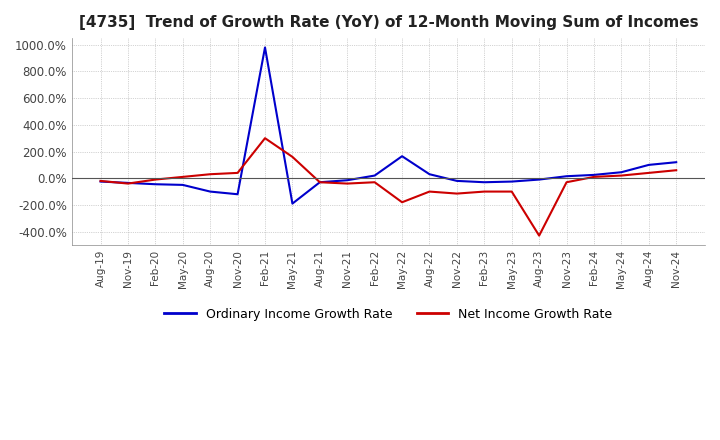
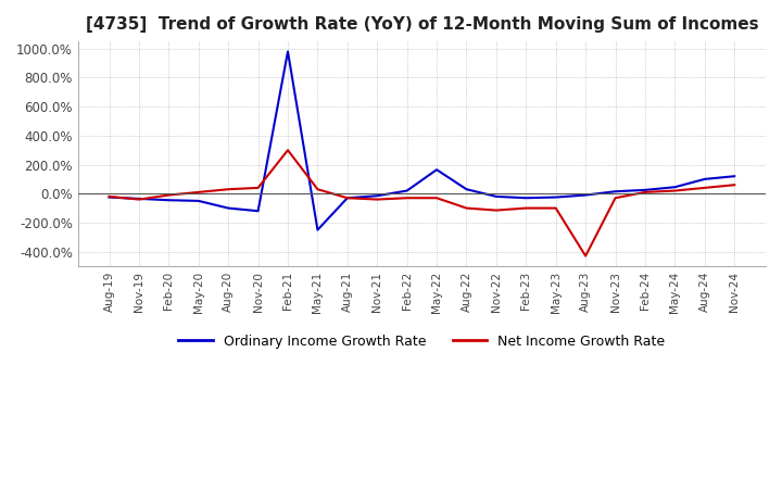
Ordinary Income Growth Rate/May-21: -190% -> -250%
Net Income Growth Rate/May-21: 160% -> 30%
Net Income Growth Rate/May-22: -180% -> -30%
